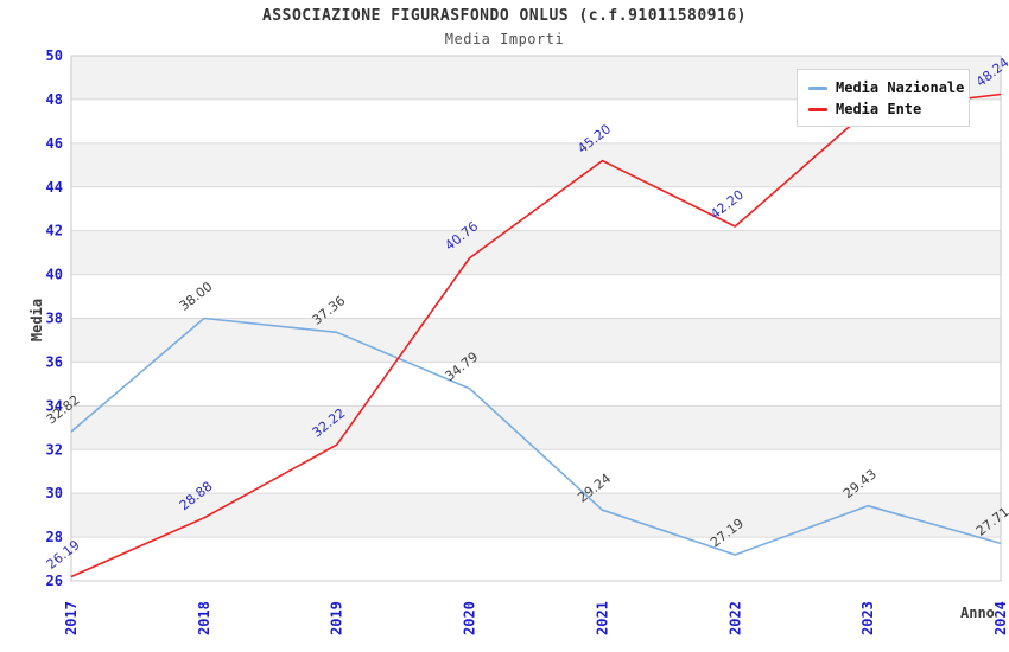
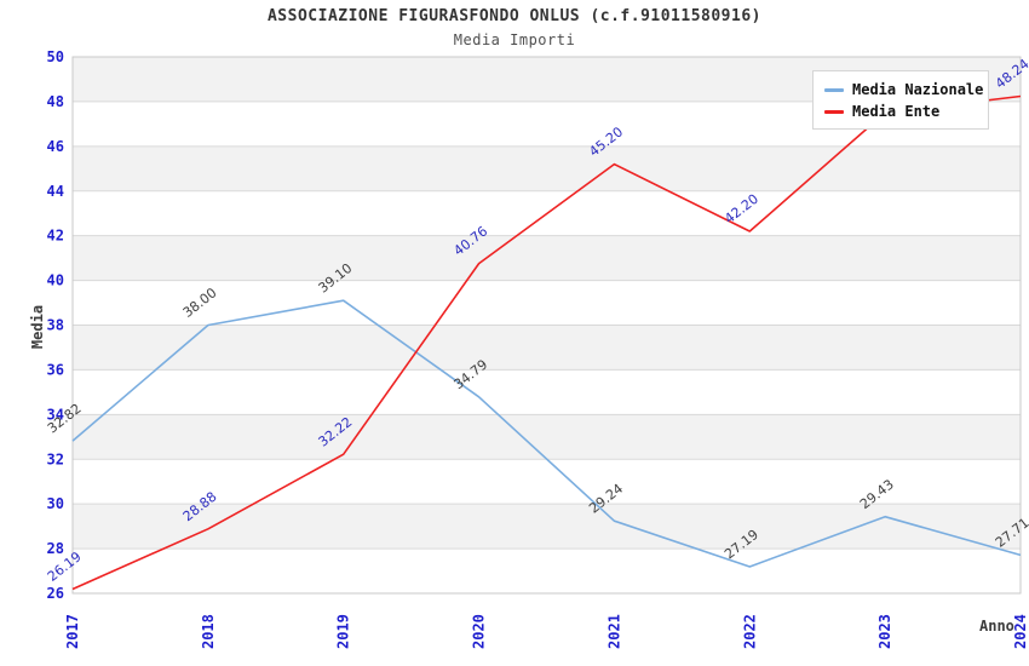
Media Nazionale/2019: 37.36 -> 39.10
